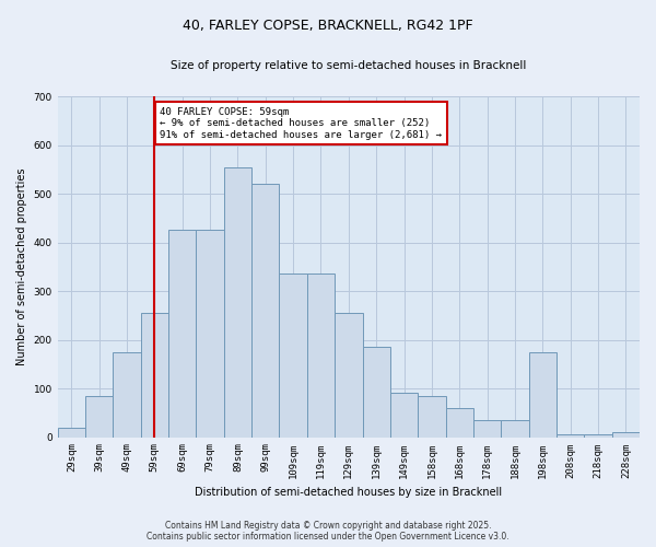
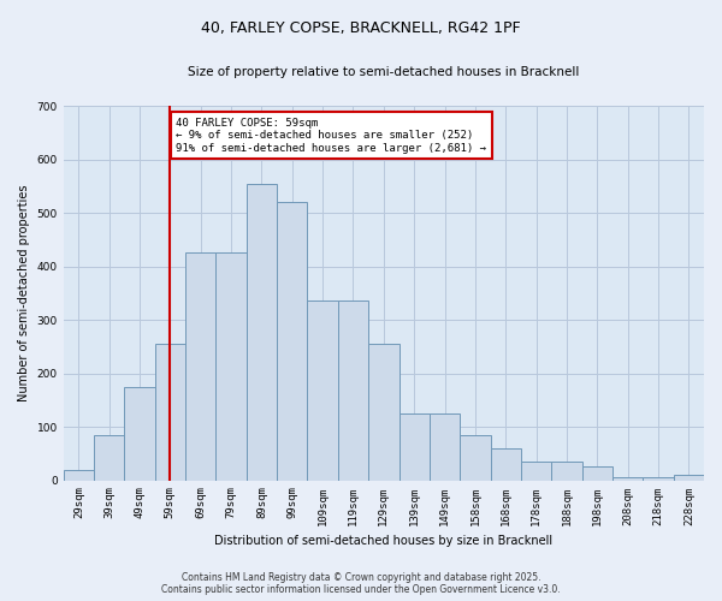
139sqm: 185 -> 125
149sqm: 90 -> 125
198sqm: 175 -> 25
